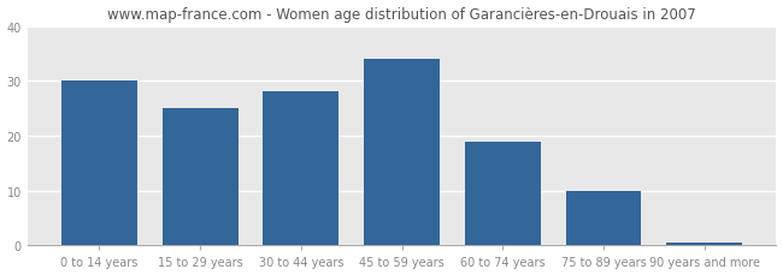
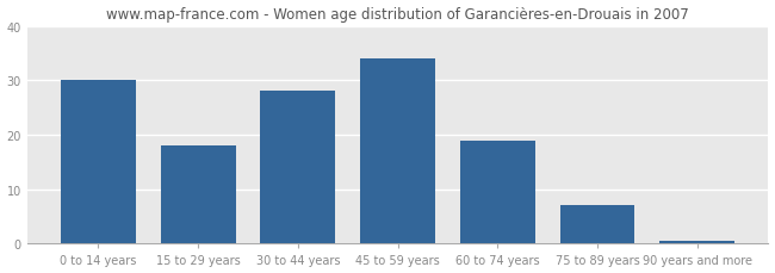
15 to 29 years: 25.0 -> 18.0
75 to 89 years: 10.0 -> 7.0
